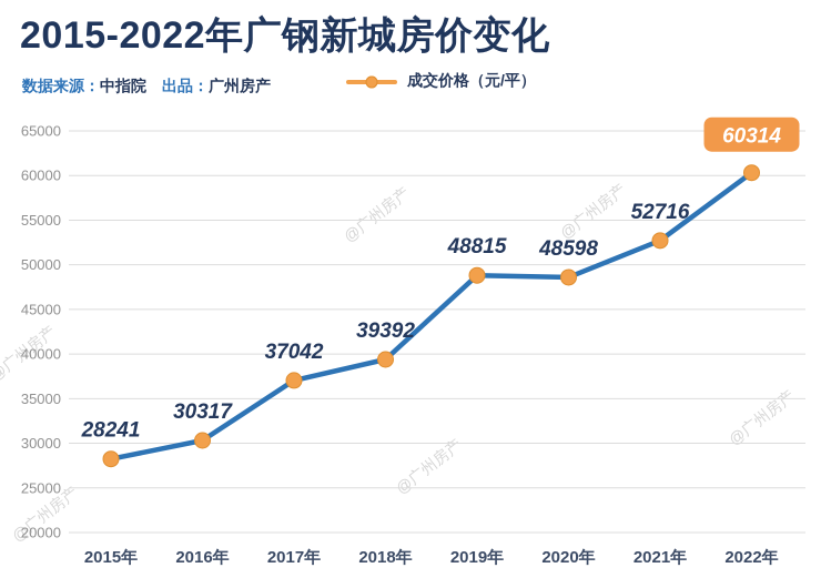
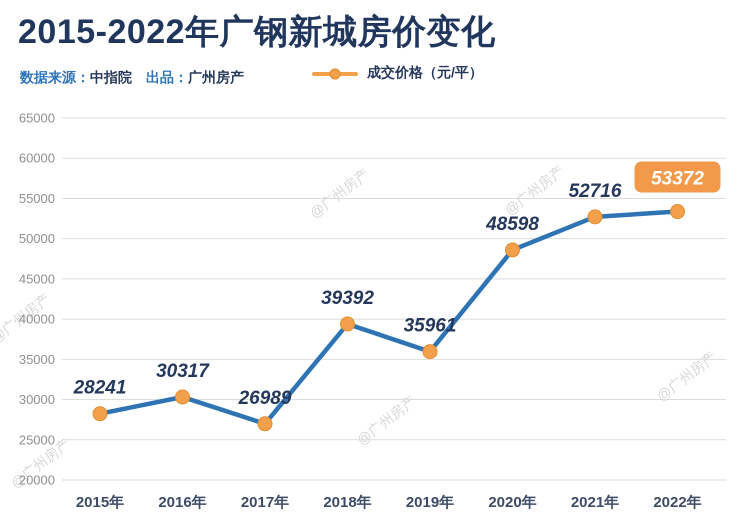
2017年: 37042 -> 26989
2019年: 48815 -> 35961
2022年: 60314 -> 53372
